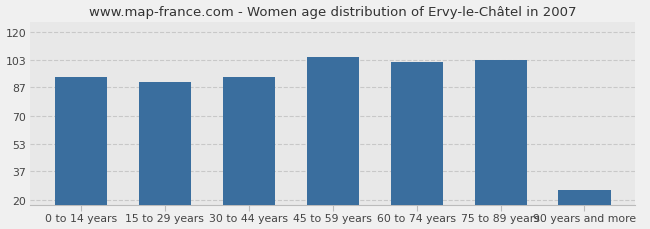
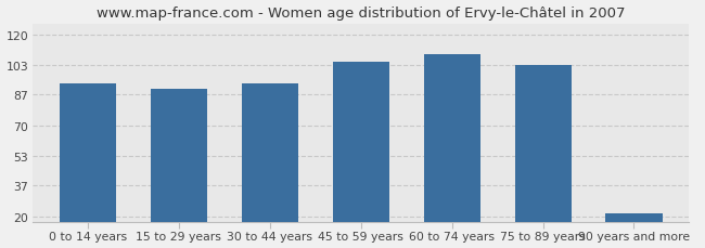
60 to 74 years: 102 -> 109
90 years and more: 26 -> 22
